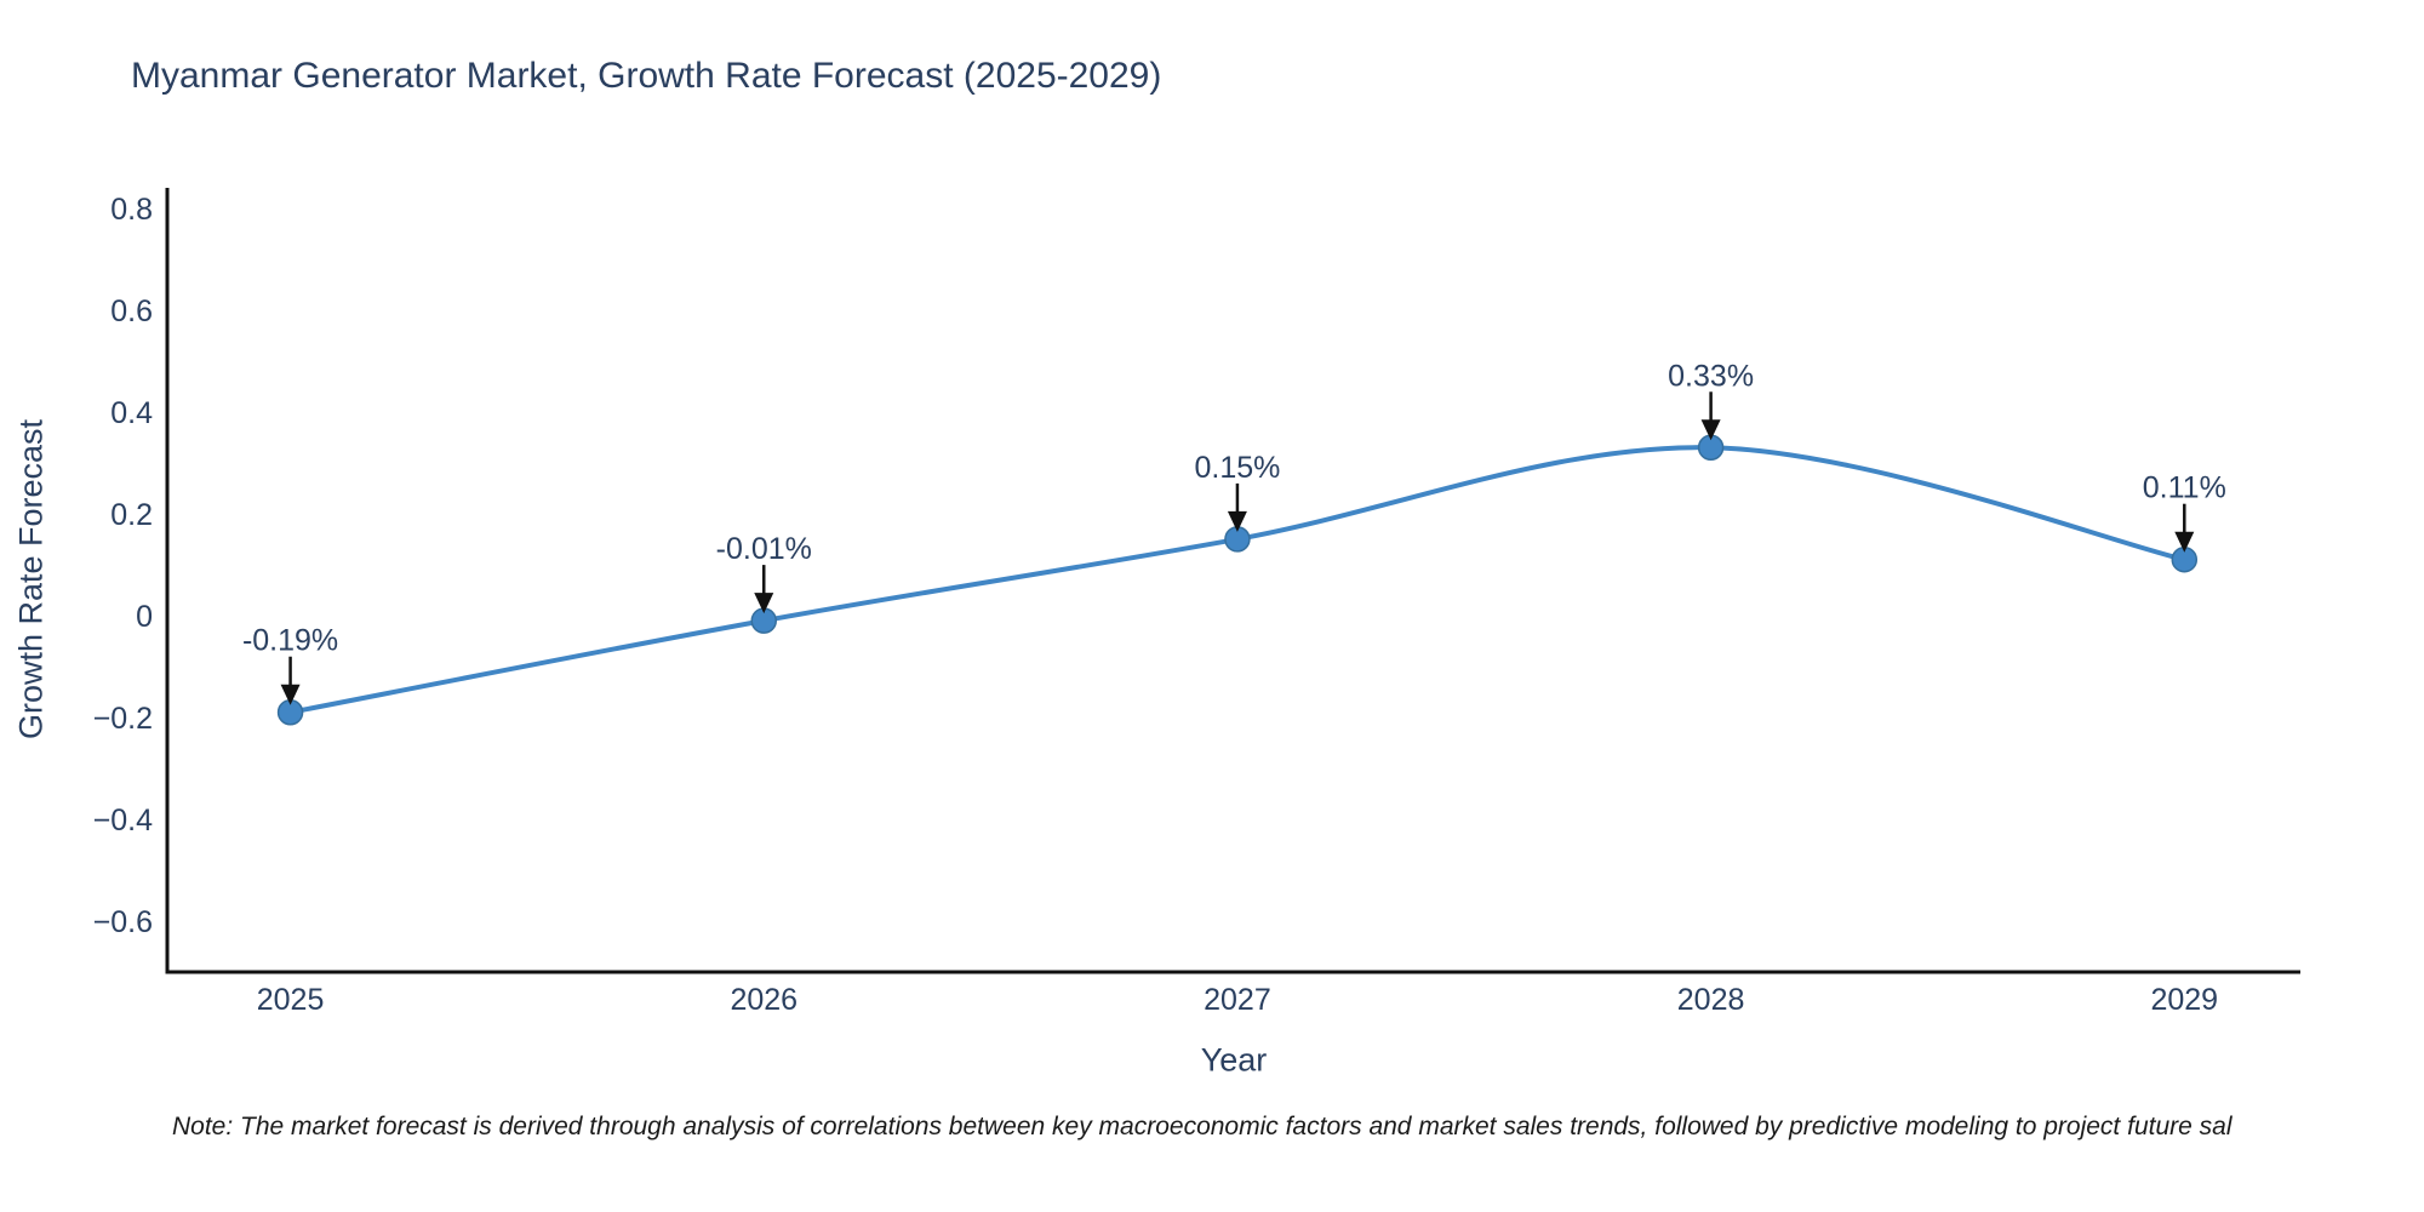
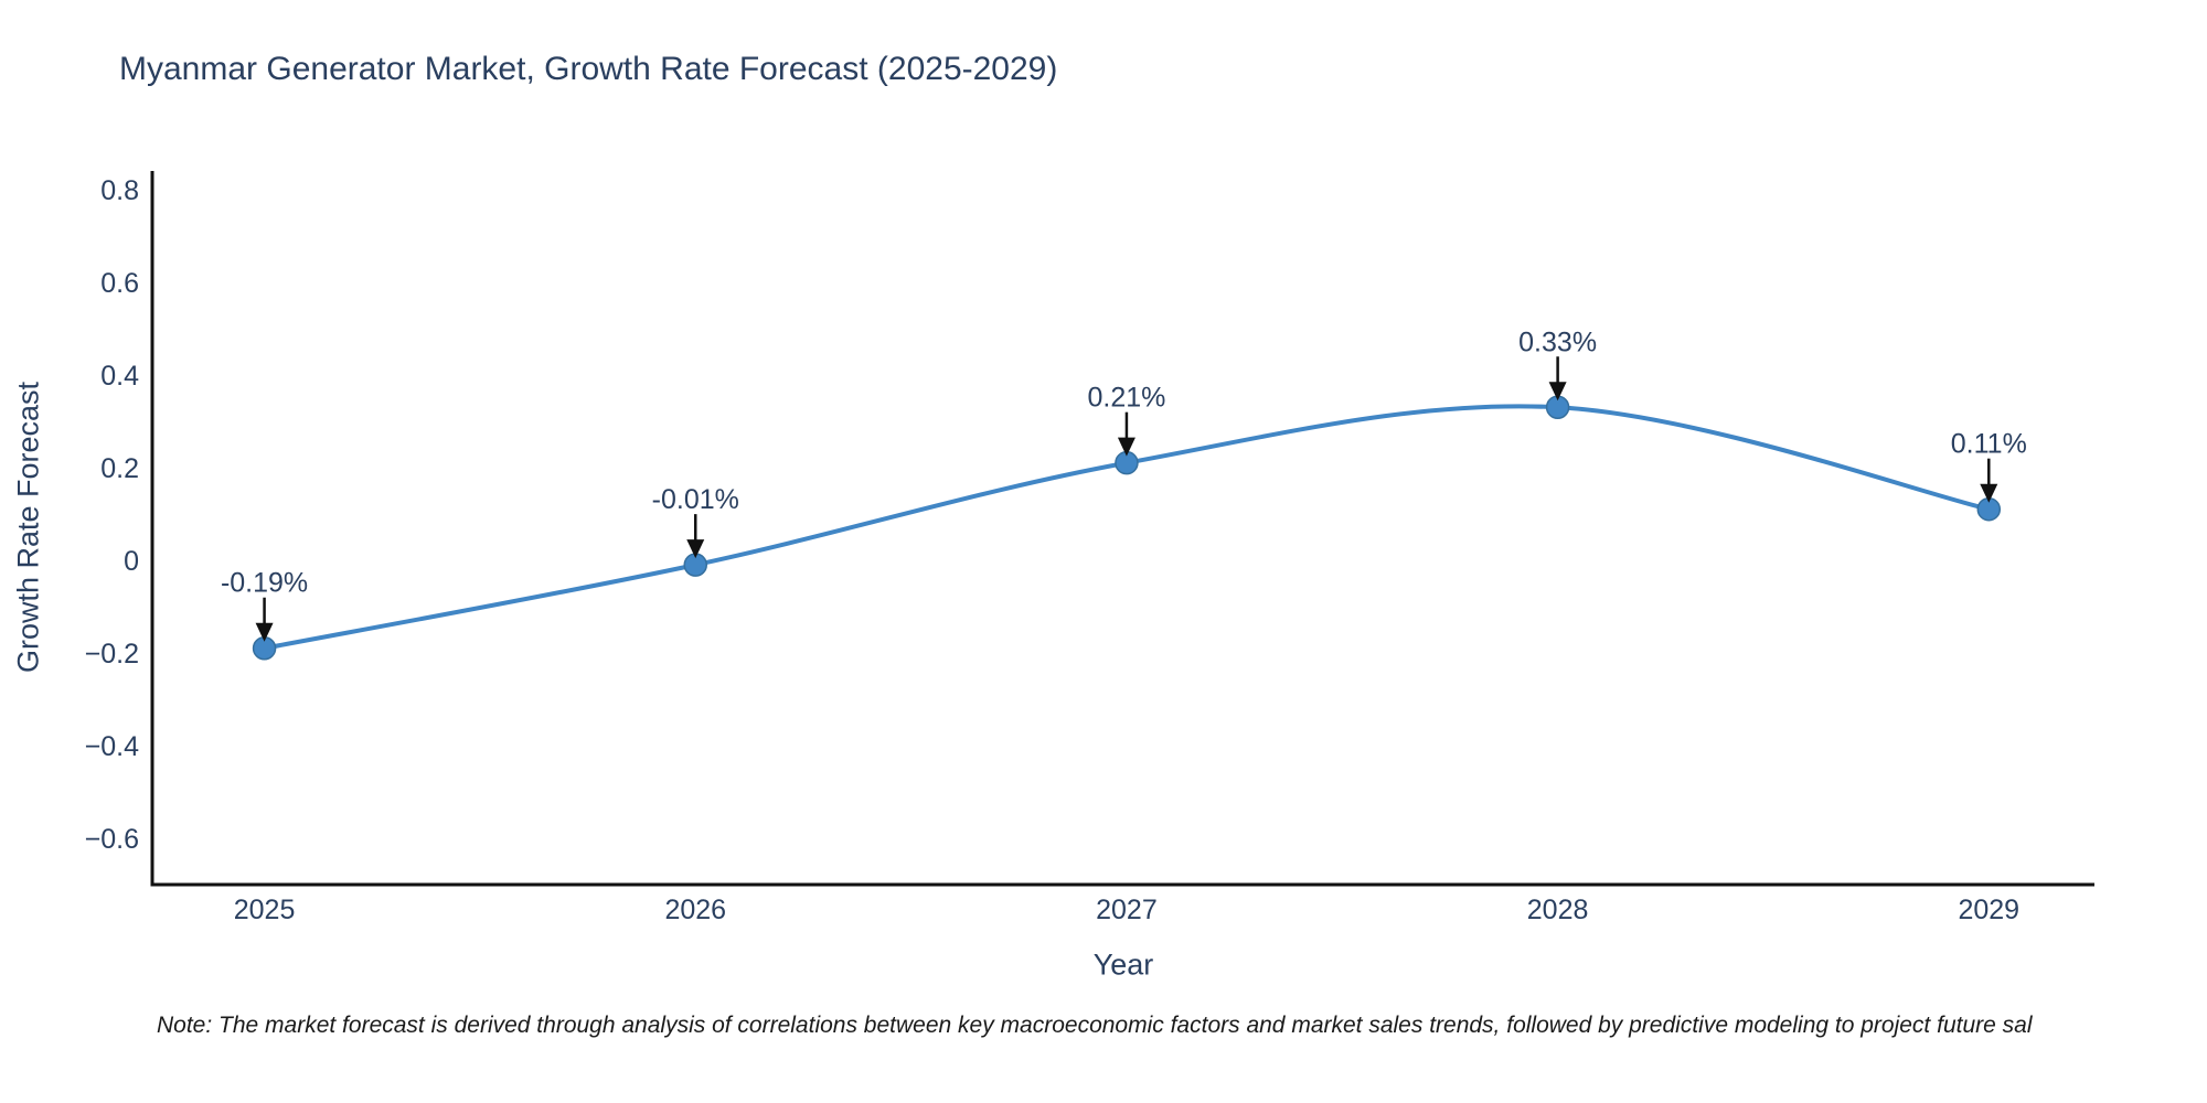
2027: 0.15% -> 0.21%
